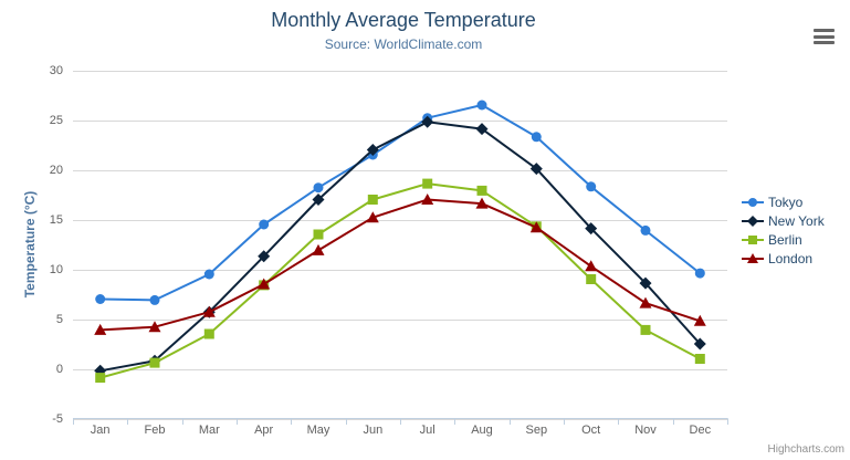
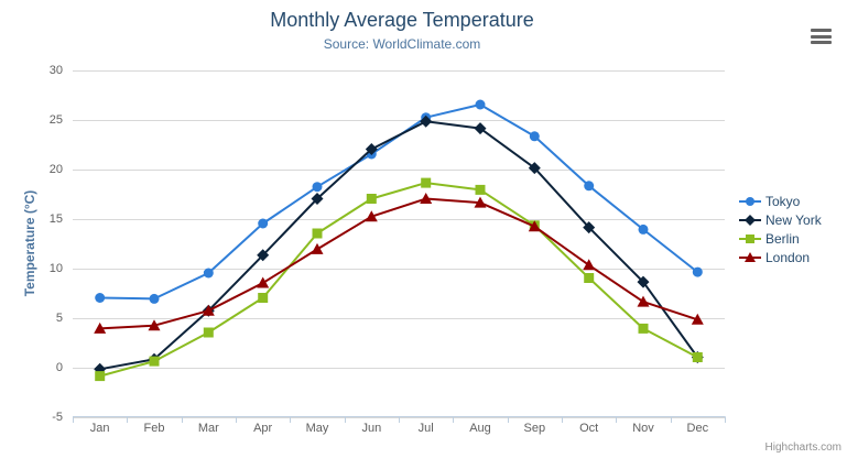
Berlin/Apr: 8 -> 7
New York/Dec: 2 -> 1
